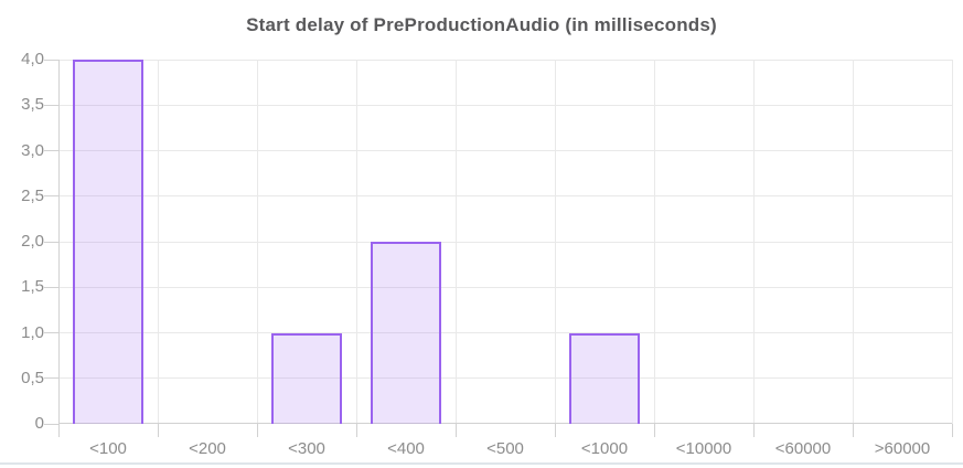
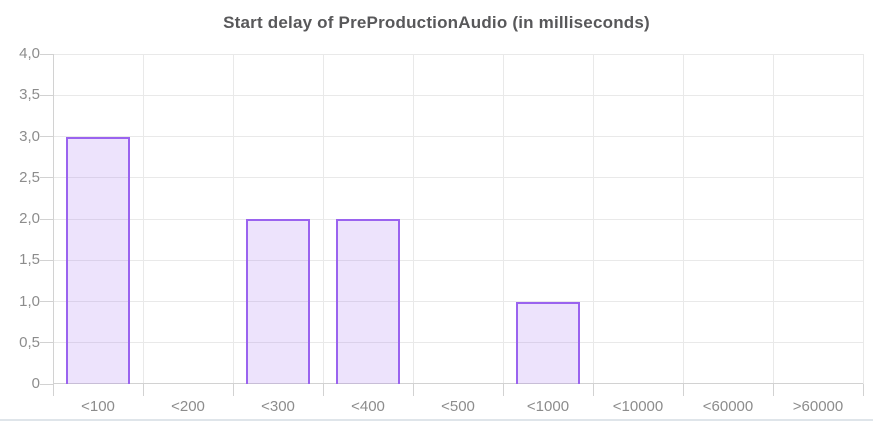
<100: 4 -> 3
<300: 1 -> 2
